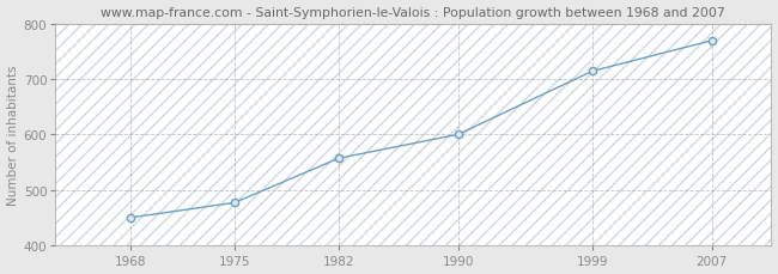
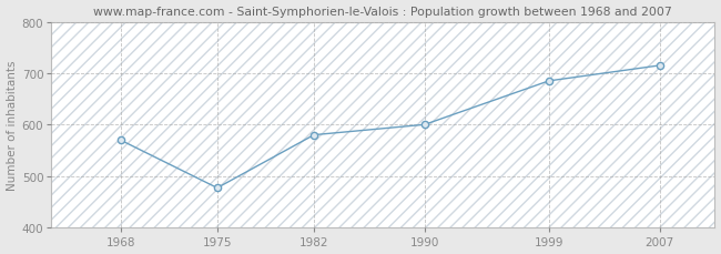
1968: 450 -> 570
1982: 557 -> 580
1999: 714 -> 685
2007: 769 -> 715
